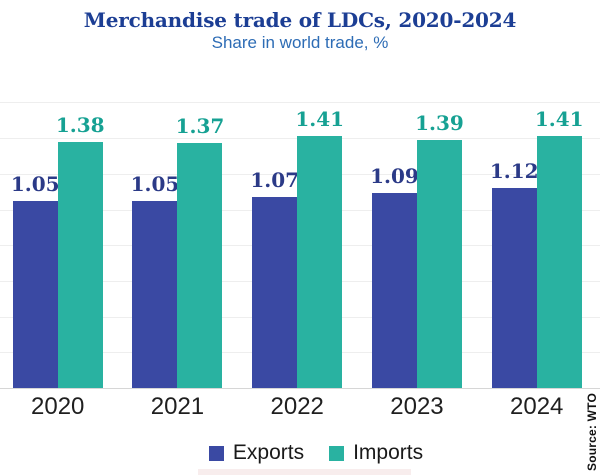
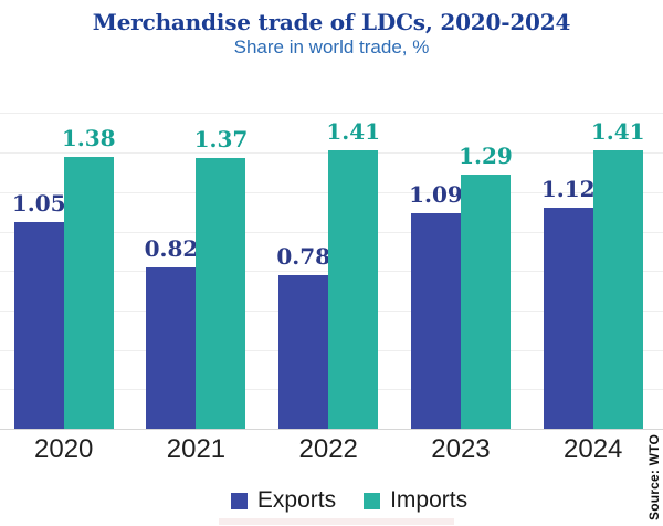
Exports/2021: 1.05 -> 0.82
Exports/2022: 1.07 -> 0.78
Imports/2023: 1.39 -> 1.29
